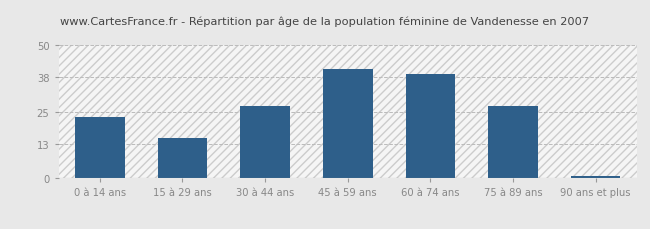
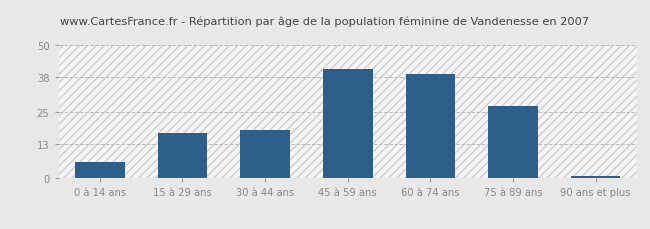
0 à 14 ans: 23 -> 6
15 à 29 ans: 15 -> 17
30 à 44 ans: 27 -> 18
